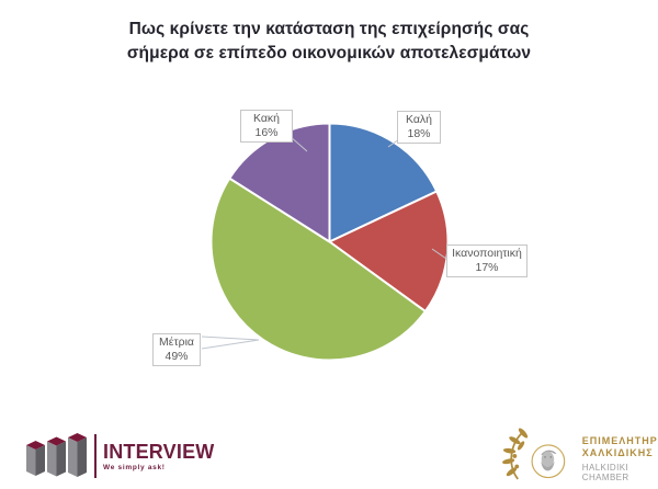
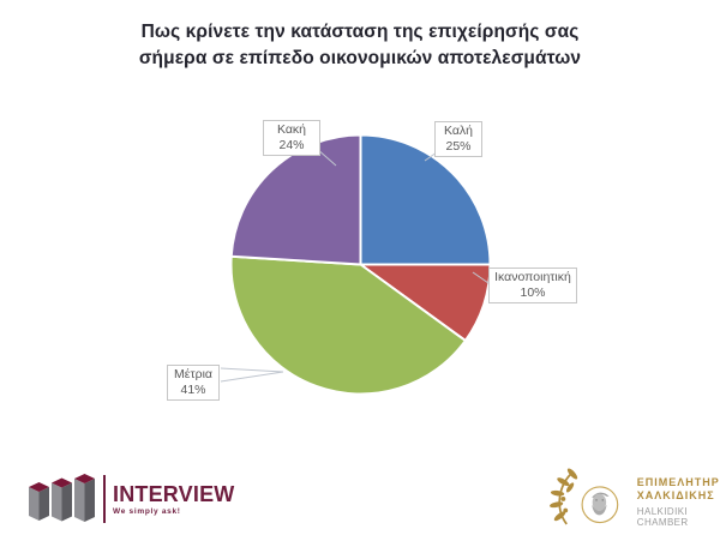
Καλή: 18% -> 25%
Ικανοποιητική: 17% -> 10%
Μέτρια: 49% -> 41%
Κακή: 16% -> 24%
